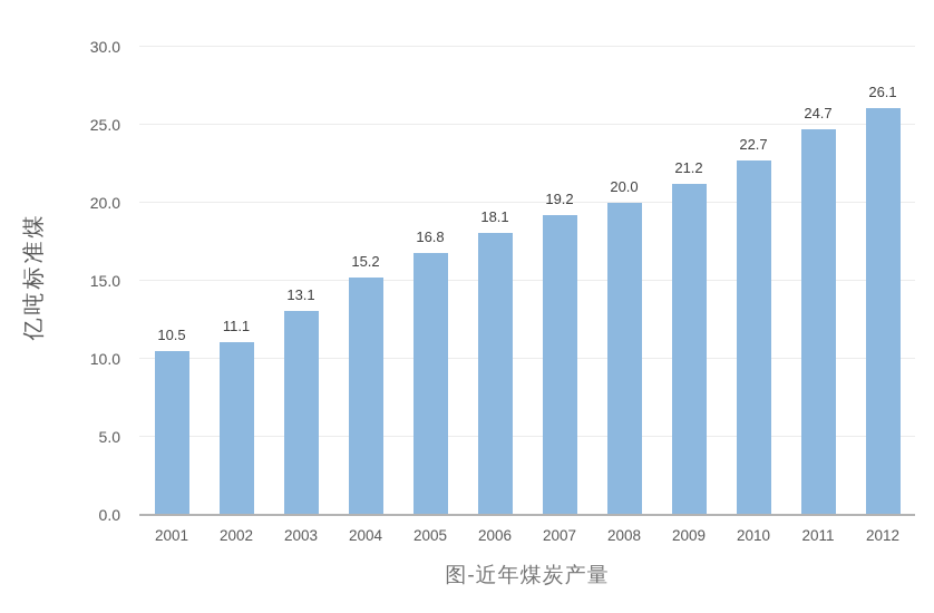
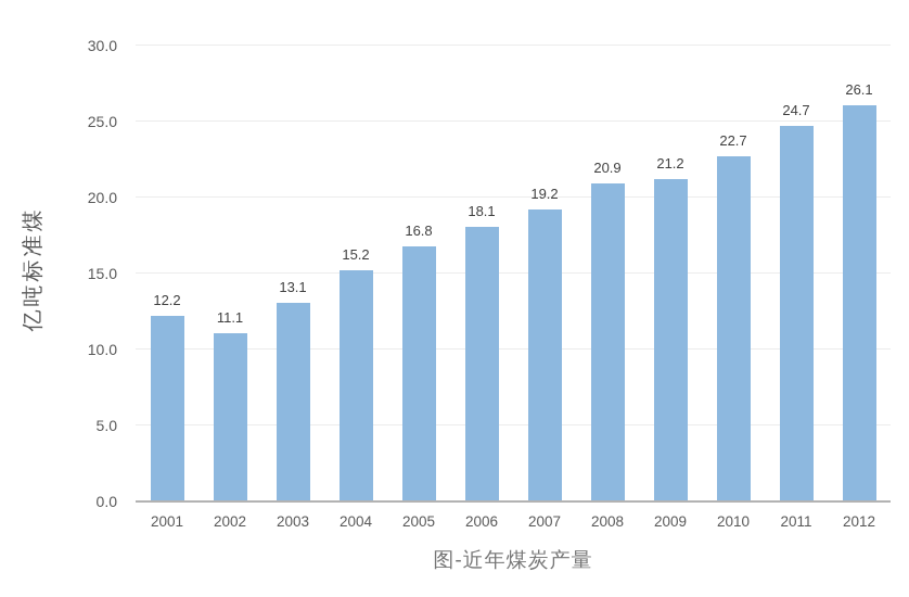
2001: 10.5 -> 12.2
2008: 20.0 -> 20.9
